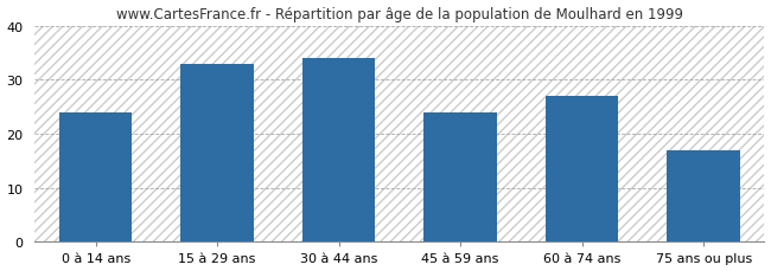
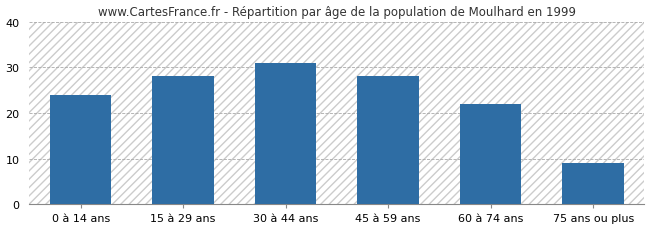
15 à 29 ans: 33 -> 28
30 à 44 ans: 34 -> 31
45 à 59 ans: 24 -> 28
60 à 74 ans: 27 -> 22
75 ans ou plus: 17 -> 9
